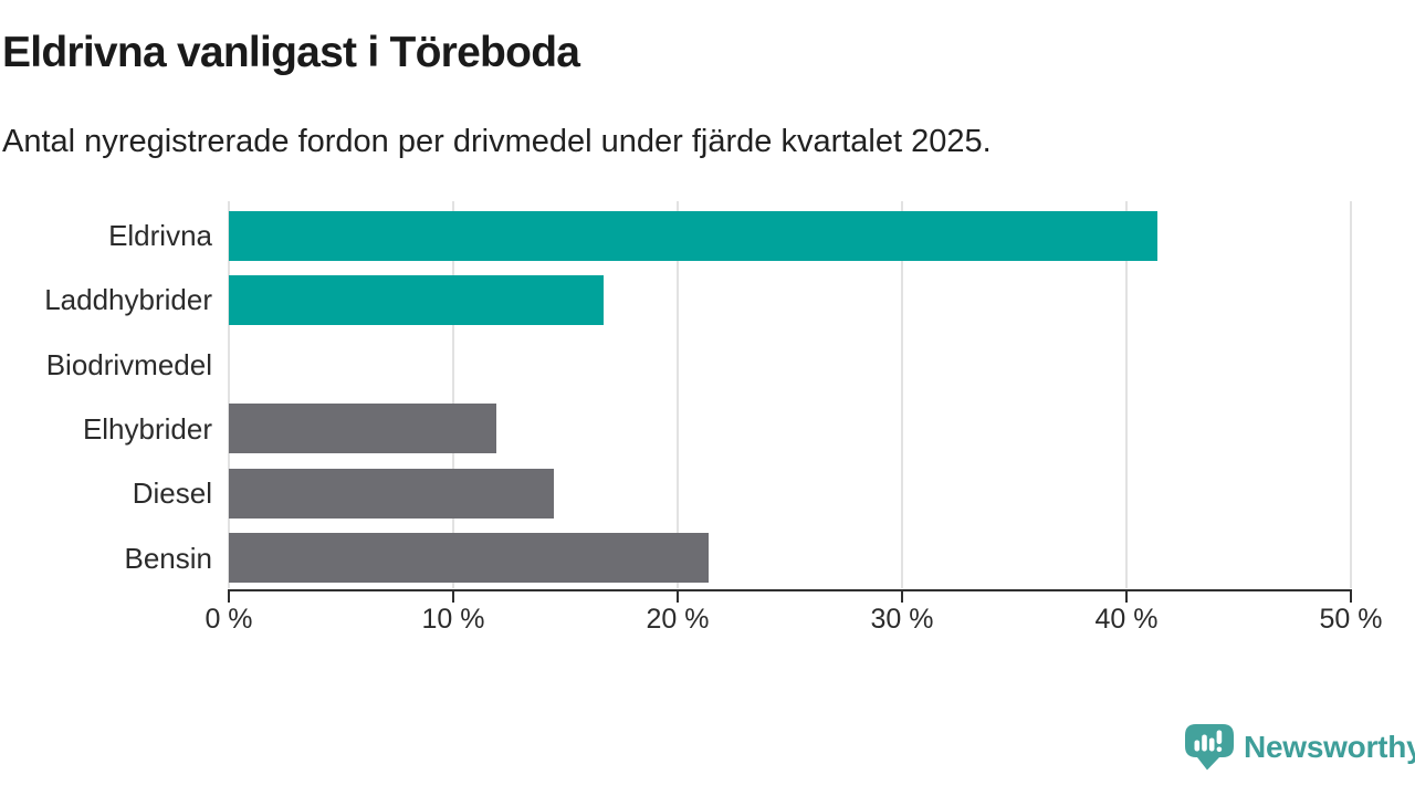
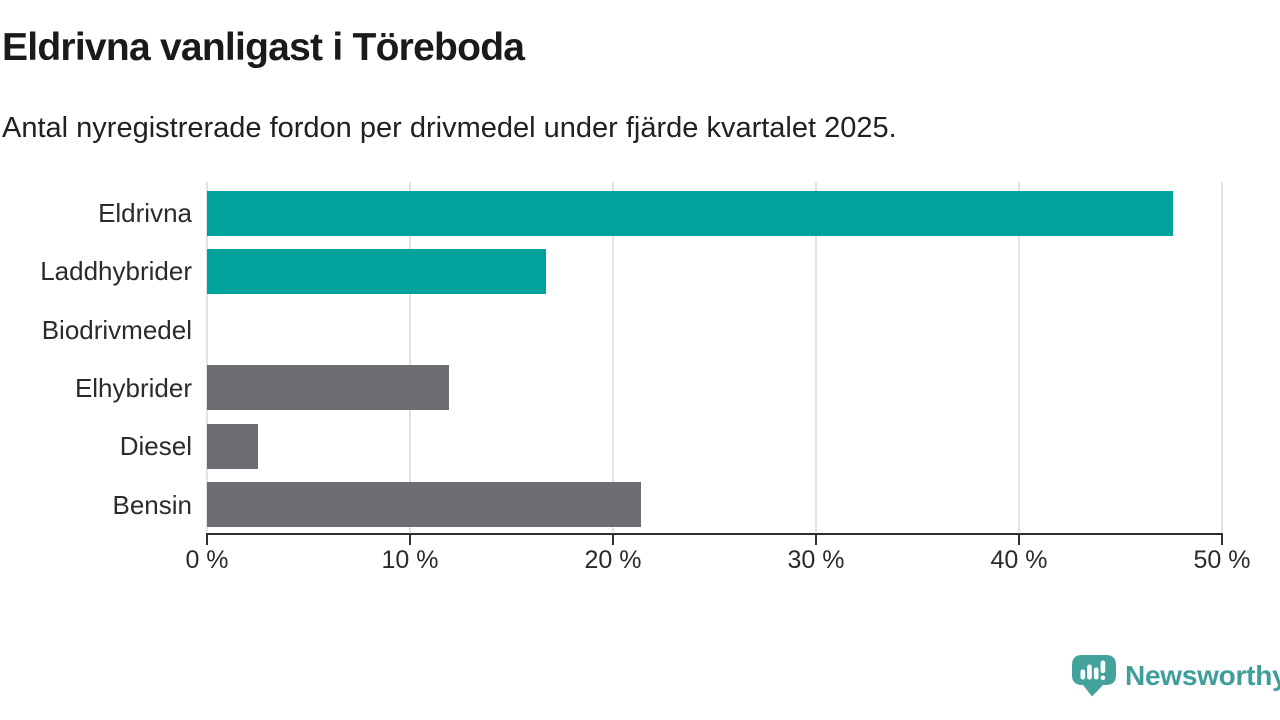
Eldrivna: 41.4% -> 47.6%
Diesel: 14.5% -> 2.5%
